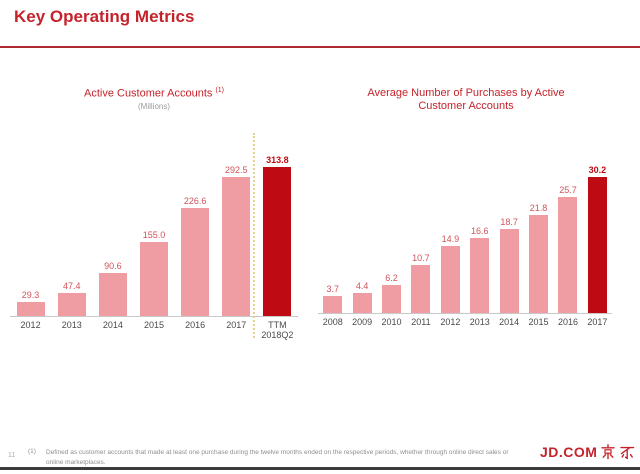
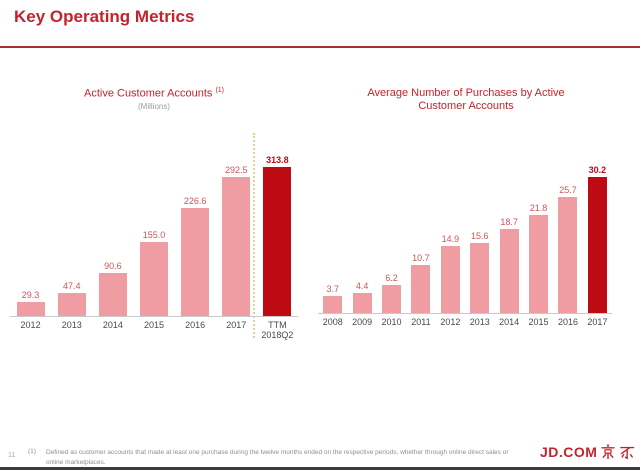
Average Number of Purchases by Active Customer Accounts/2013: 16.6 -> 15.6
